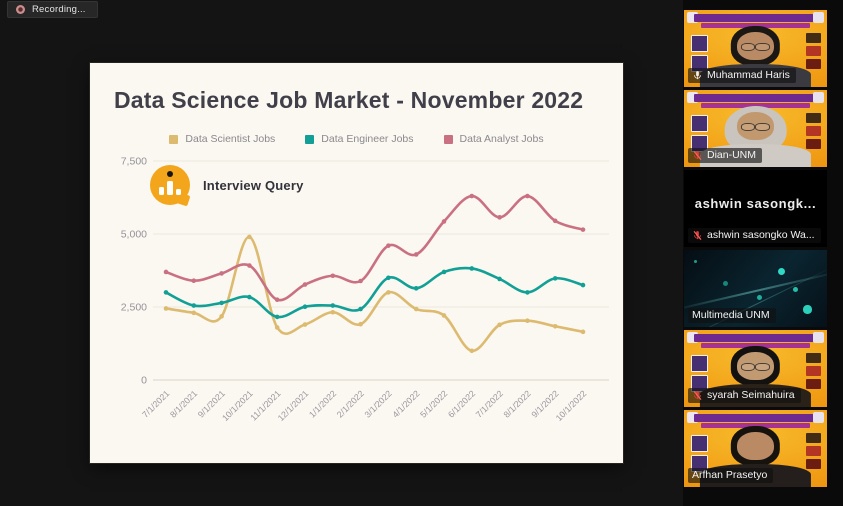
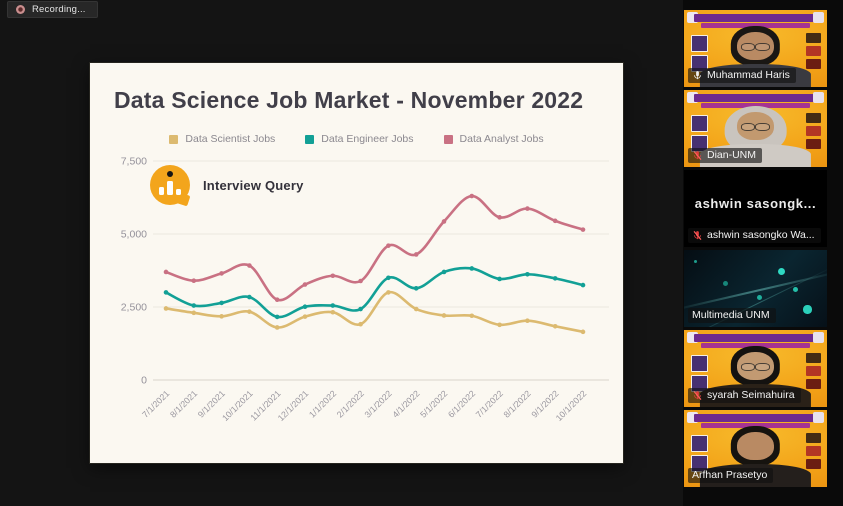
Data Scientist Jobs/10/1/2021: 4900 -> 2300
Data Scientist Jobs/12/1/2021: 1900 -> 2200
Data Scientist Jobs/6/1/2022: 1000 -> 2200
Data Engineer Jobs/8/1/2022: 3000 -> 3600
Data Analyst Jobs/8/1/2022: 6300 -> 5900
